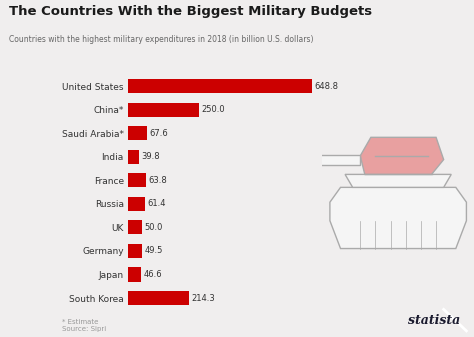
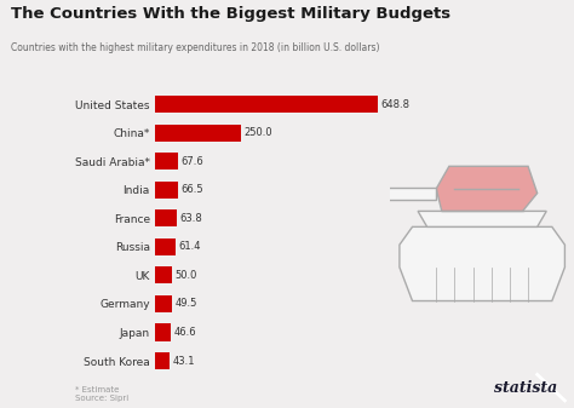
India: 39.8 -> 66.5
South Korea: 214.3 -> 43.1
